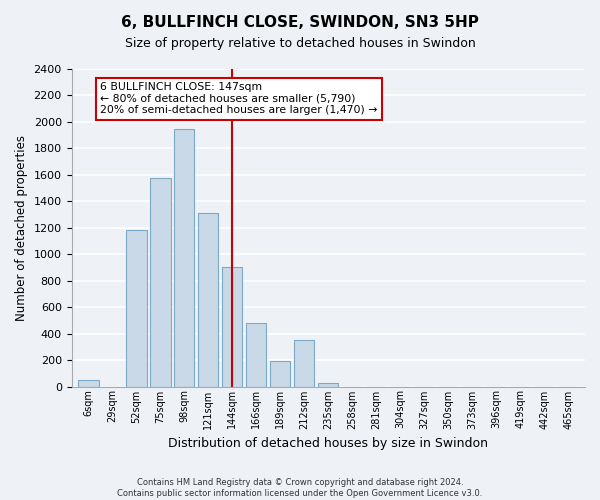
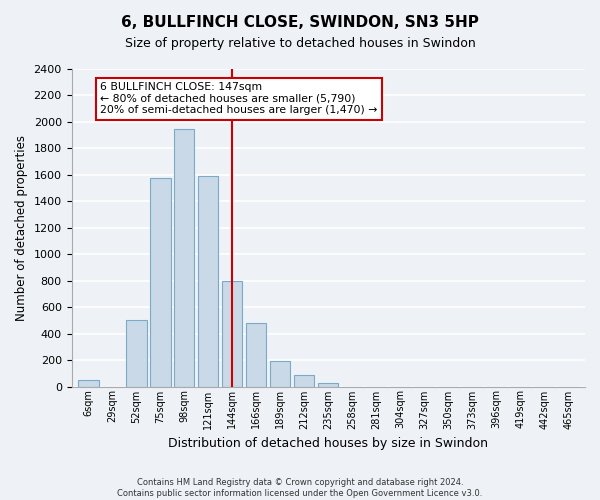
52sqm: 1180 -> 500
121sqm: 1310 -> 1590
144sqm: 900 -> 800
212sqm: 350 -> 90
